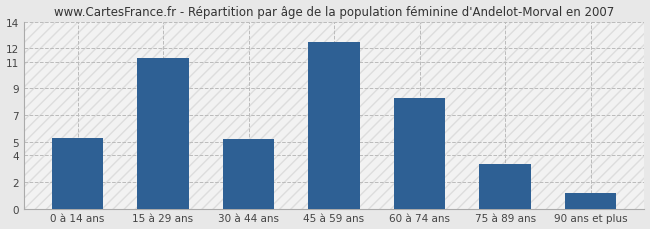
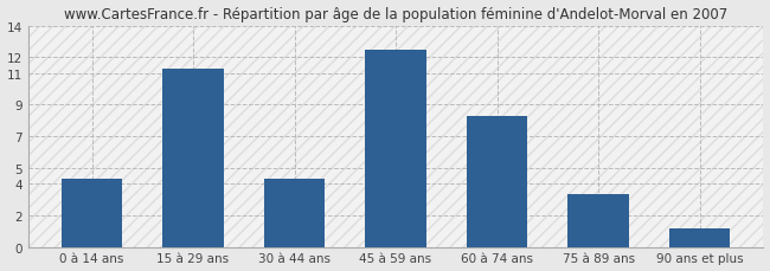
0 à 14 ans: 5.3 -> 4.3
30 à 44 ans: 5.2 -> 4.3
